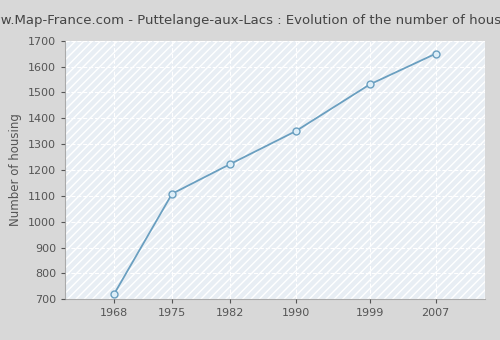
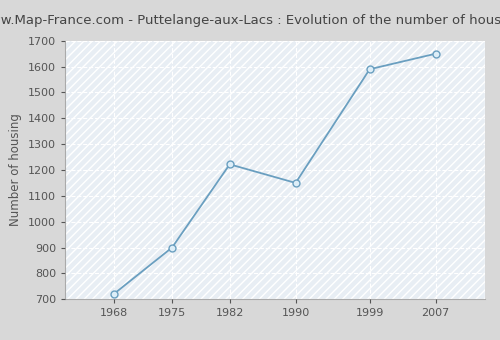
1975: 1108 -> 900
1990: 1350 -> 1150
1999: 1531 -> 1590
